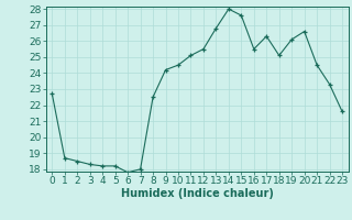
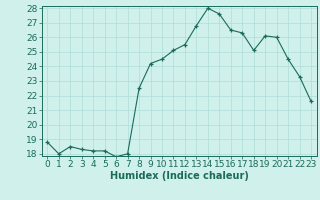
0: 22.7 -> 18.8
1: 18.7 -> 18.0
16: 25.5 -> 26.5
20: 26.6 -> 26.0
